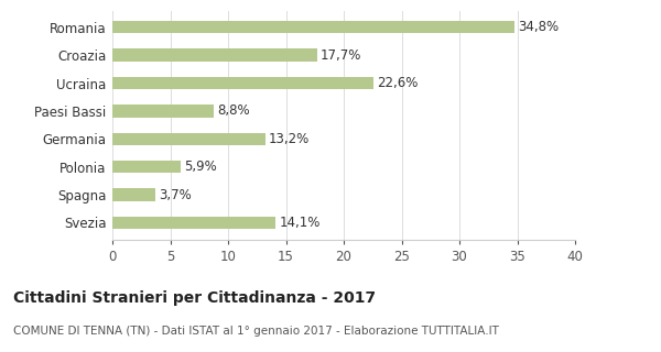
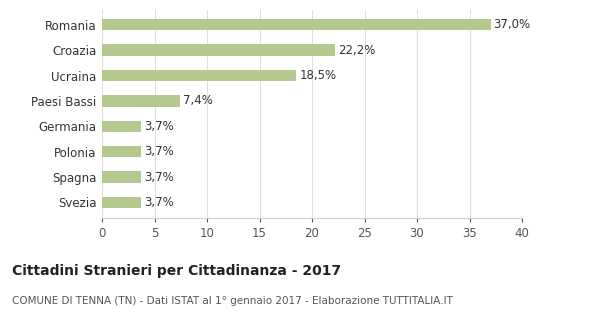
Romania: 34,8% -> 37,0%
Croazia: 17,7% -> 22,2%
Ucraina: 22,6% -> 18,5%
Paesi Bassi: 8,8% -> 7,4%
Germania: 13,2% -> 3,7%
Polonia: 5,9% -> 3,7%
Svezia: 14,1% -> 3,7%
